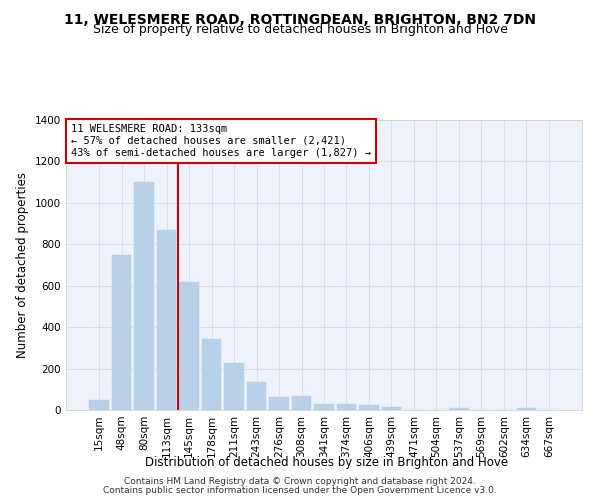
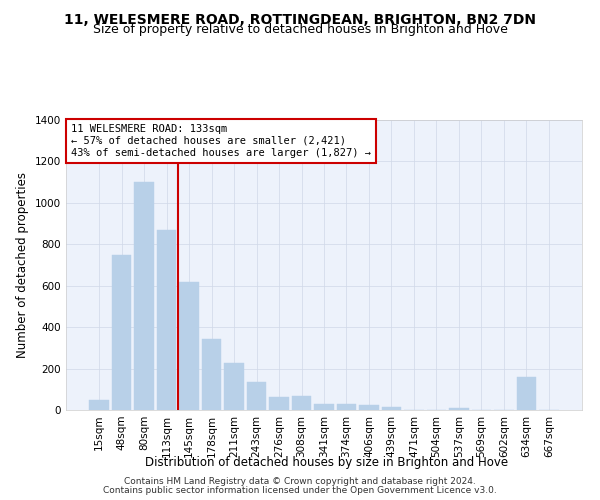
634sqm: 12 -> 160
